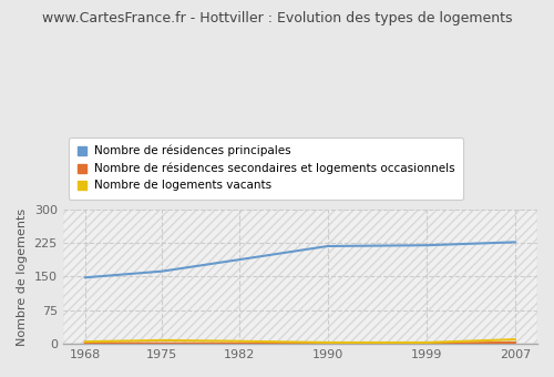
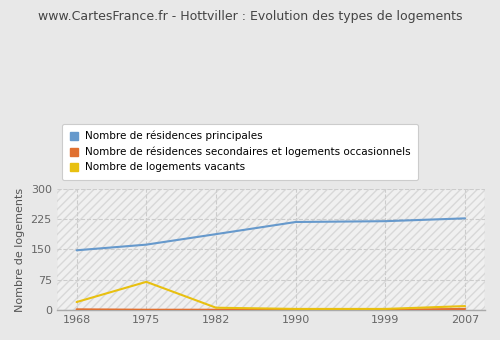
Nombre de logements vacants/1968: 5 -> 20
Nombre de logements vacants/1975: 8 -> 70
